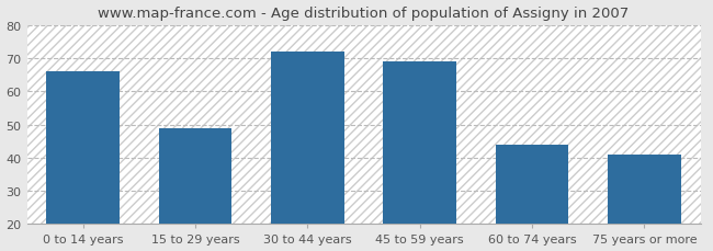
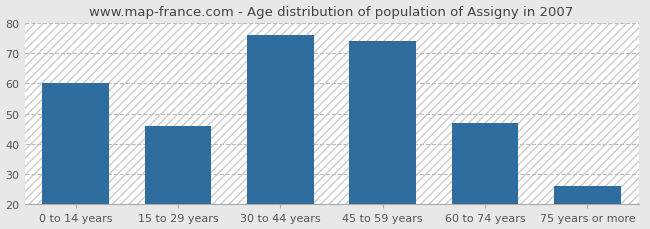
0 to 14 years: 66 -> 60
15 to 29 years: 49 -> 46
30 to 44 years: 72 -> 76
45 to 59 years: 69 -> 74
60 to 74 years: 44 -> 47
75 years or more: 41 -> 26
